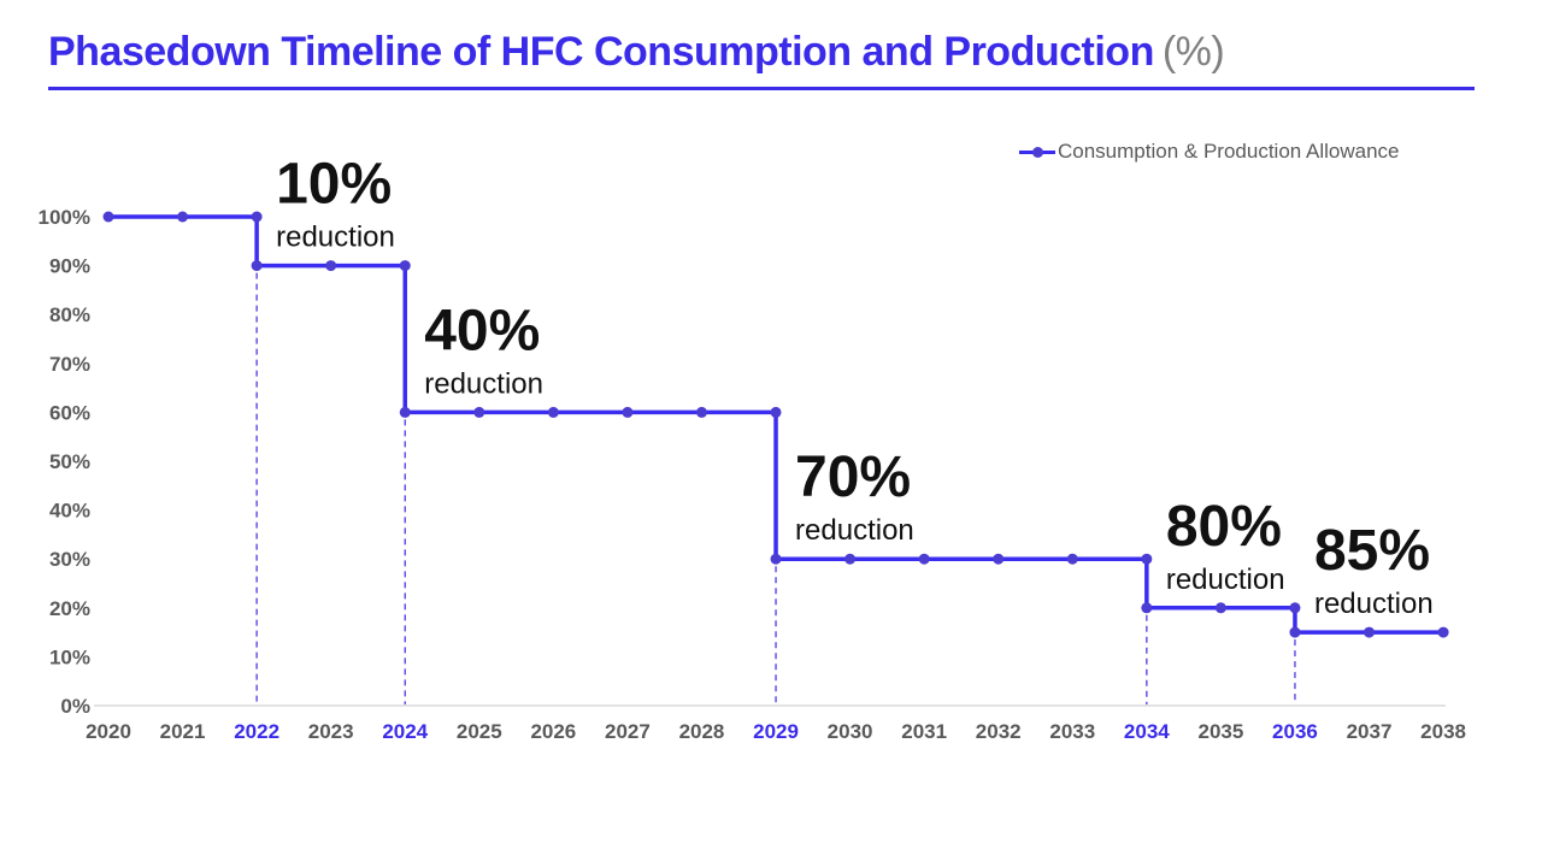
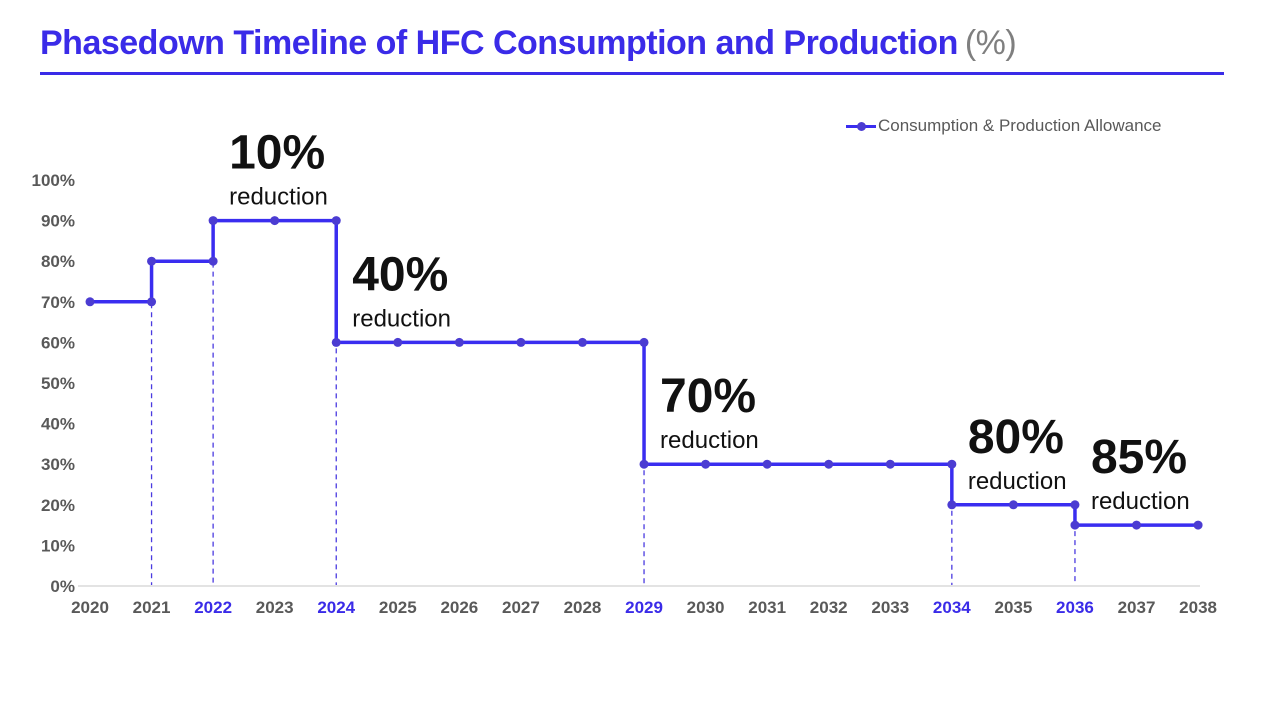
2020: 100% -> 70%
2021: 100% -> 80%
